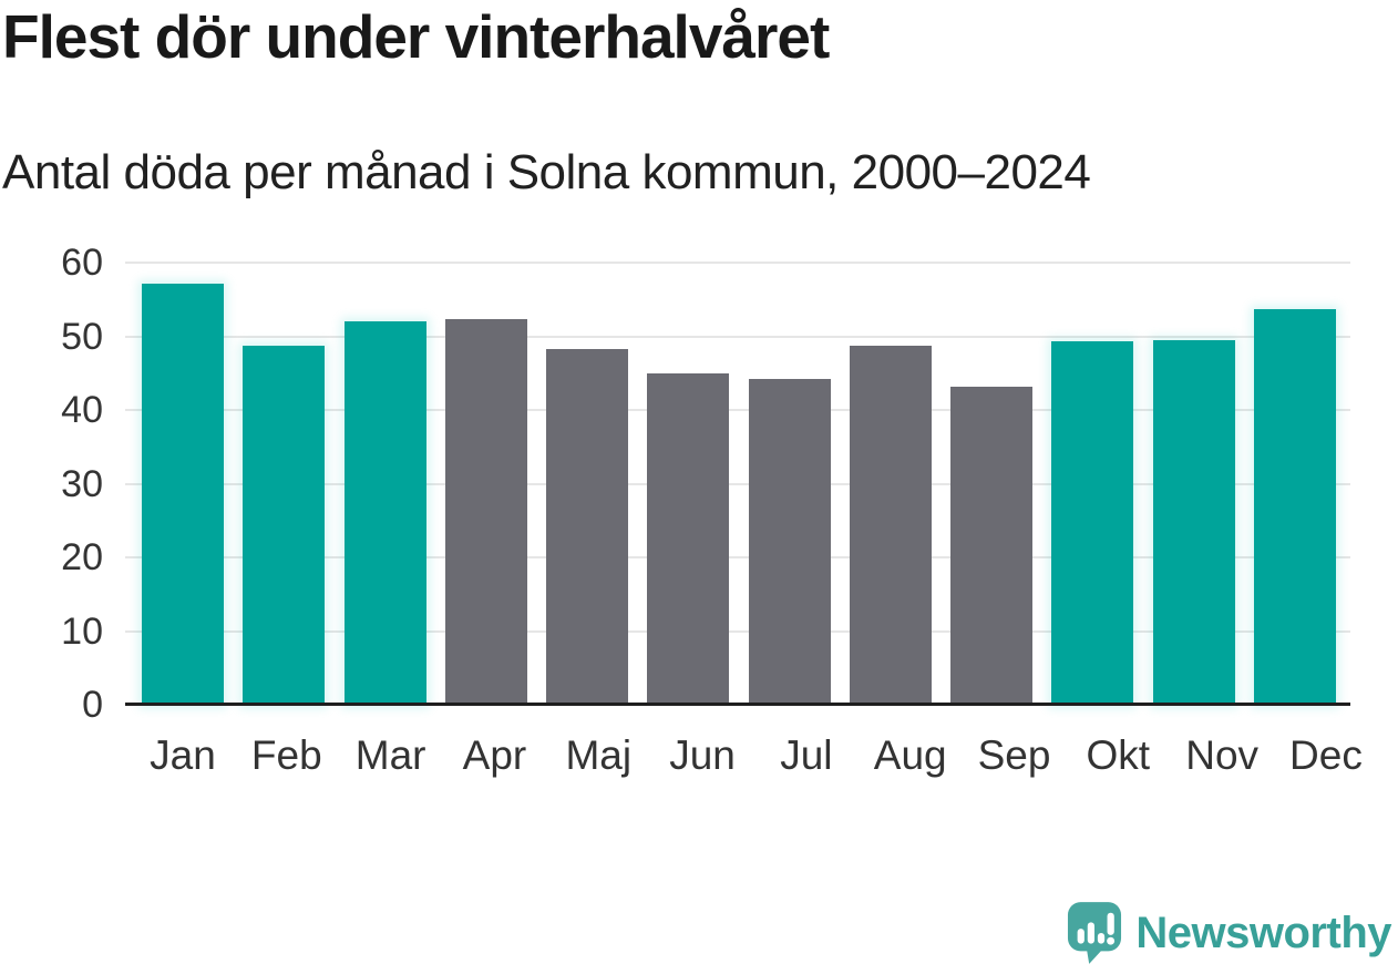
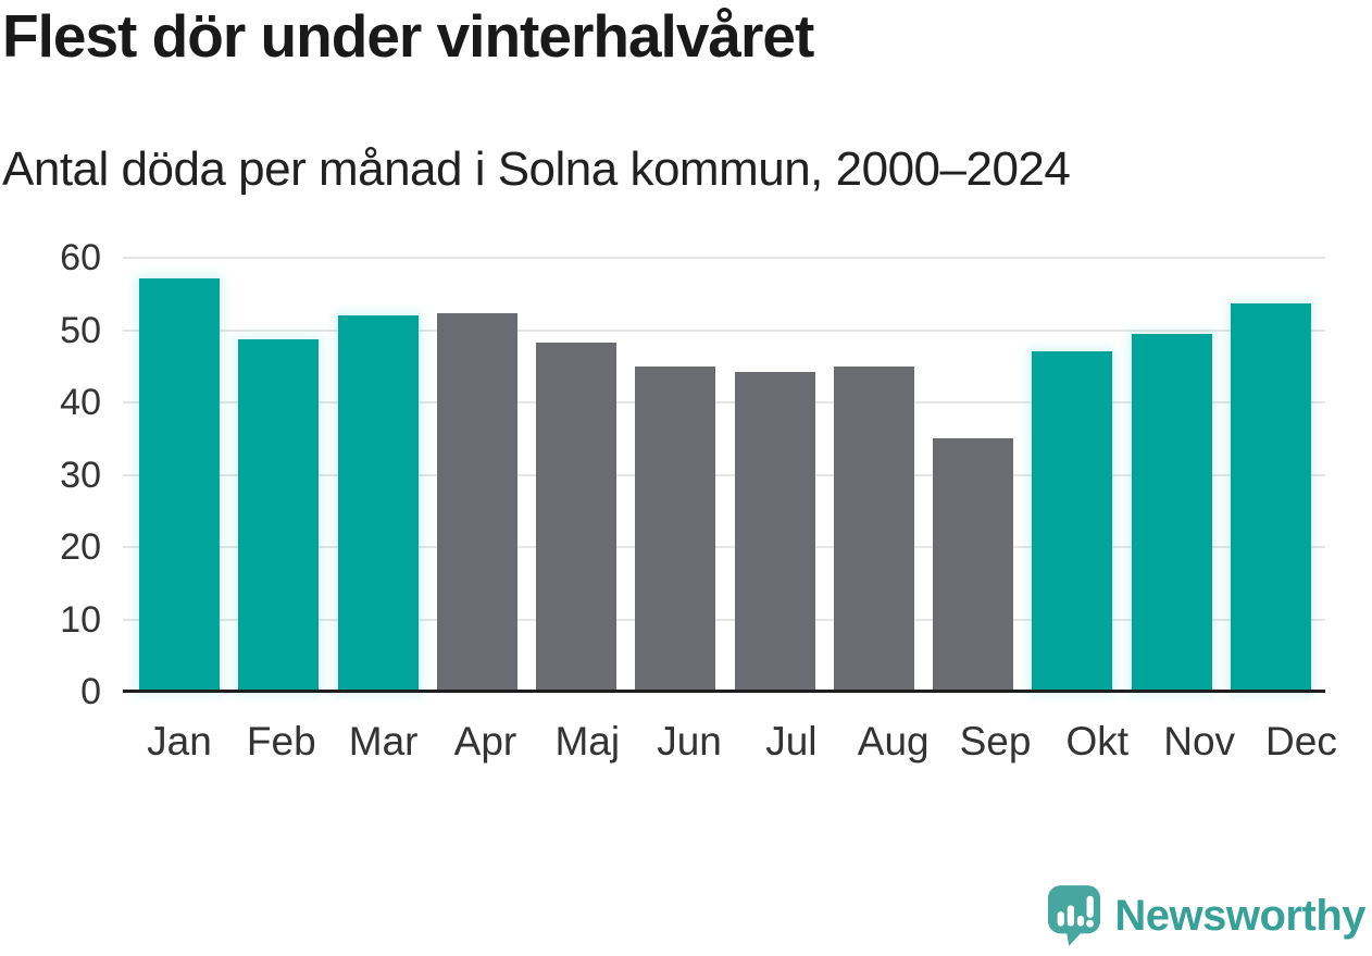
Aug: 49 -> 45
Sep: 43 -> 35
Okt: 49 -> 47
